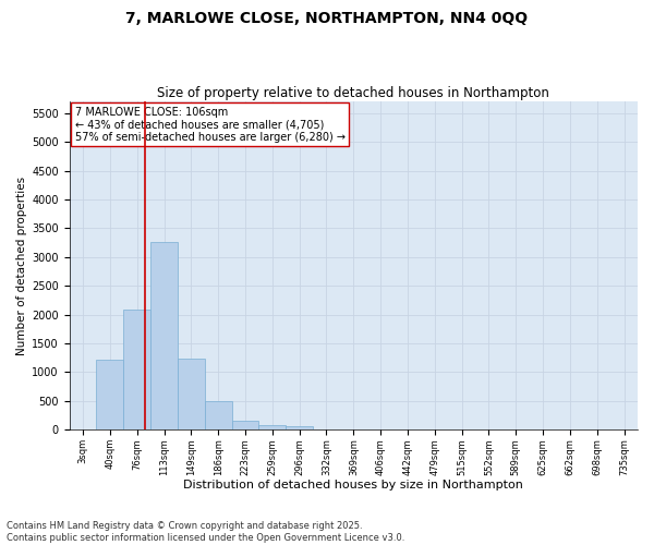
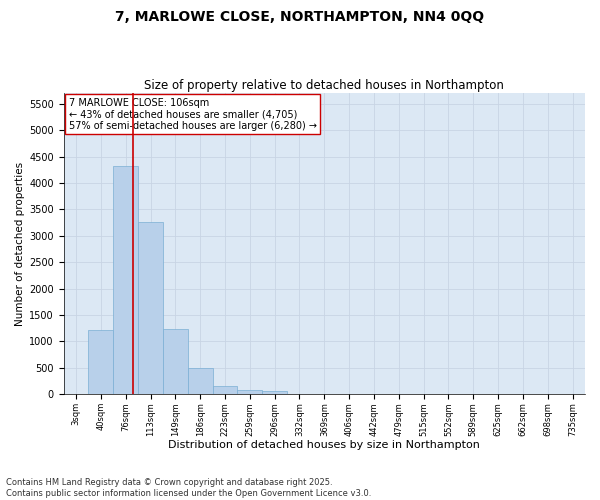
76sqm: 2080 -> 4320
